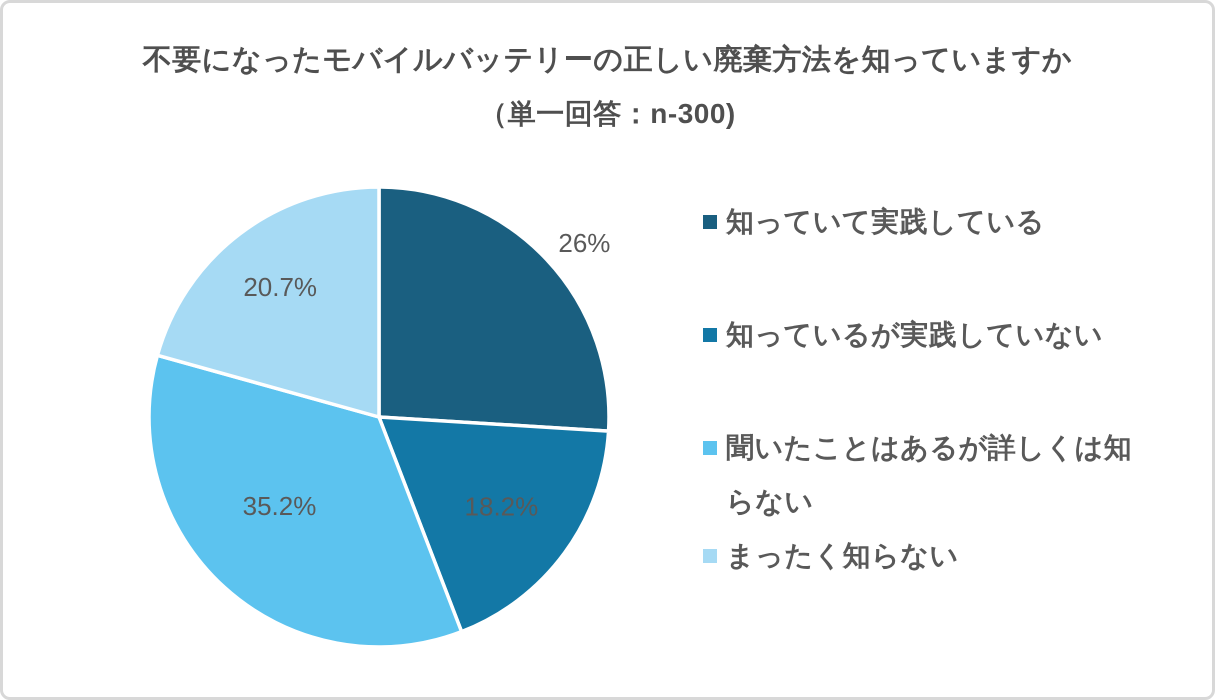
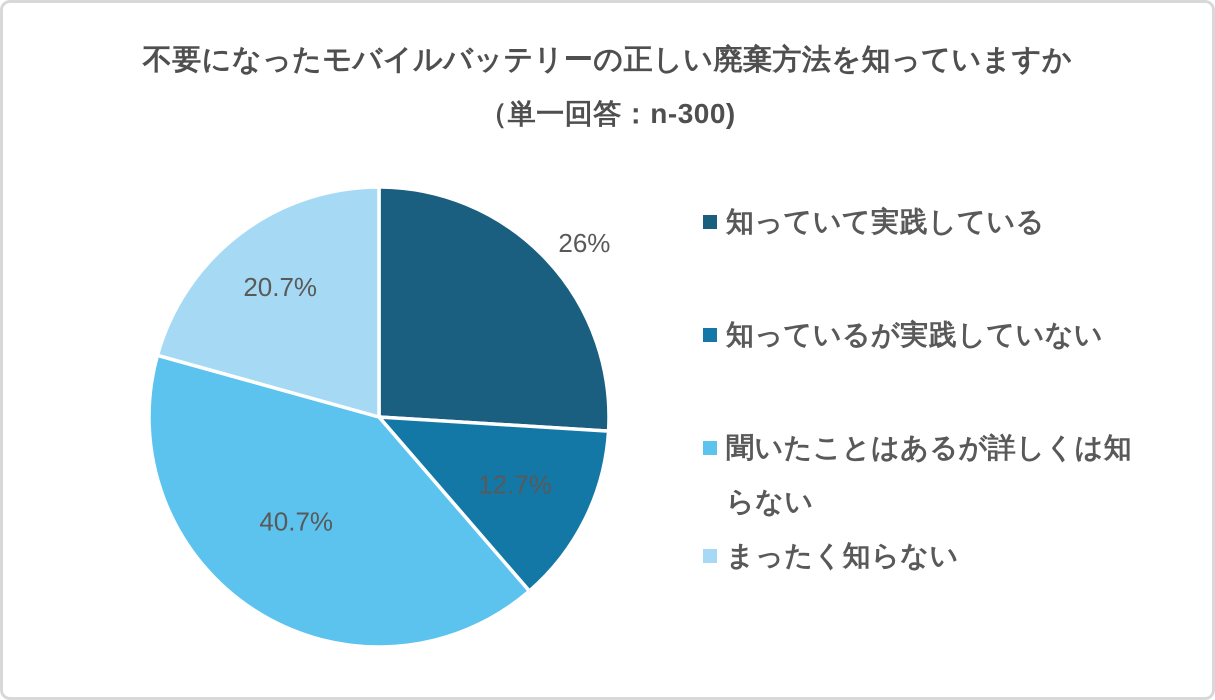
知っているが実践していない: 18.2% -> 12.7%
聞いたことはあるが詳しくは知らない: 35.2% -> 40.7%
